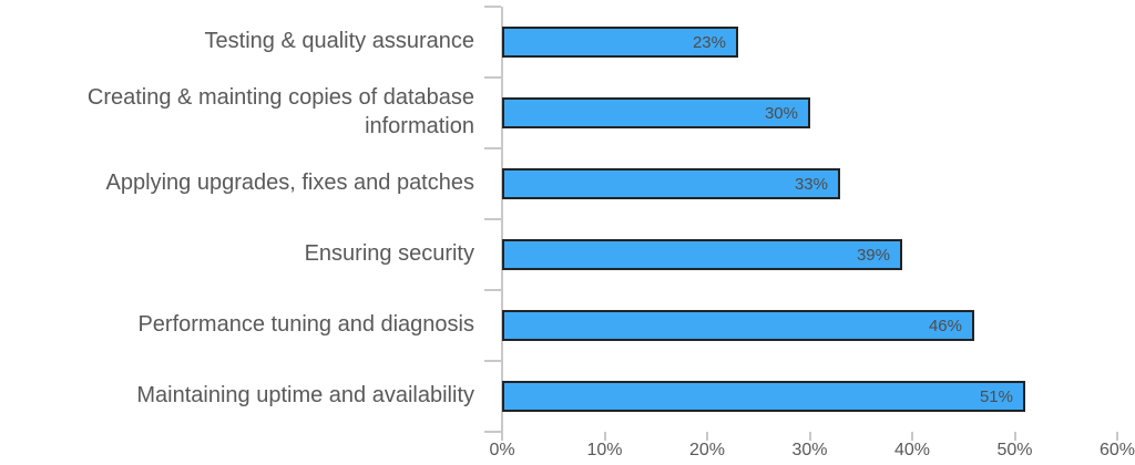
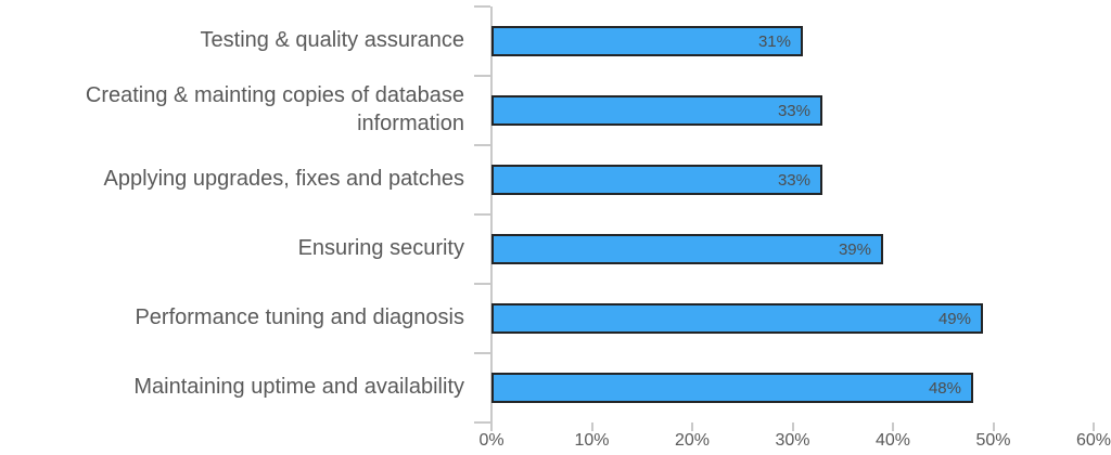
Testing & quality assurance: 23% -> 31%
Creating & mainting copies of database information: 30% -> 33%
Performance tuning and diagnosis: 46% -> 49%
Maintaining uptime and availability: 51% -> 48%
